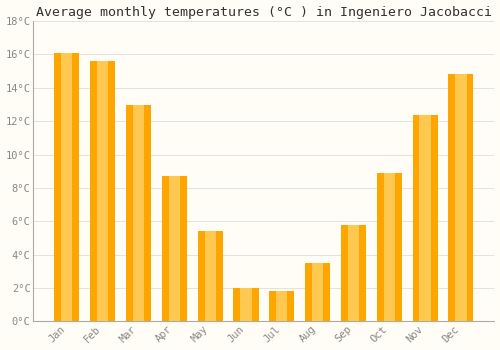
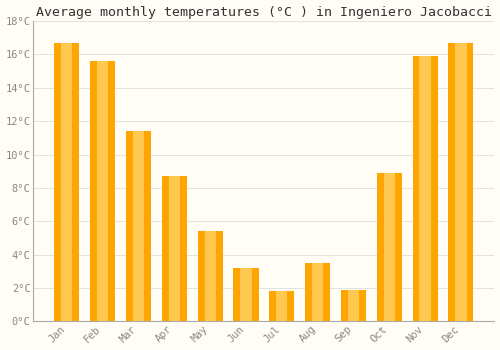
Jan: 16.1°C -> 16.7°C
Mar: 13.0°C -> 11.4°C
Jun: 2.0°C -> 3.2°C
Sep: 5.8°C -> 1.9°C
Nov: 12.4°C -> 15.9°C
Dec: 14.8°C -> 16.7°C
